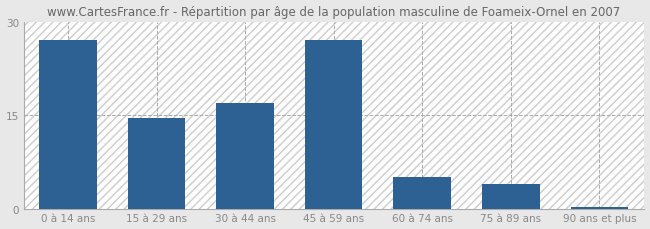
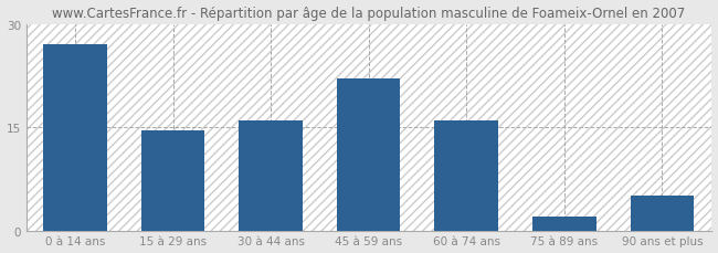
30 à 44 ans: 17.0 -> 16.0
45 à 59 ans: 27.0 -> 22.0
60 à 74 ans: 5.0 -> 16.0
75 à 89 ans: 4.0 -> 2.0
90 ans et plus: 0.3 -> 5.0
